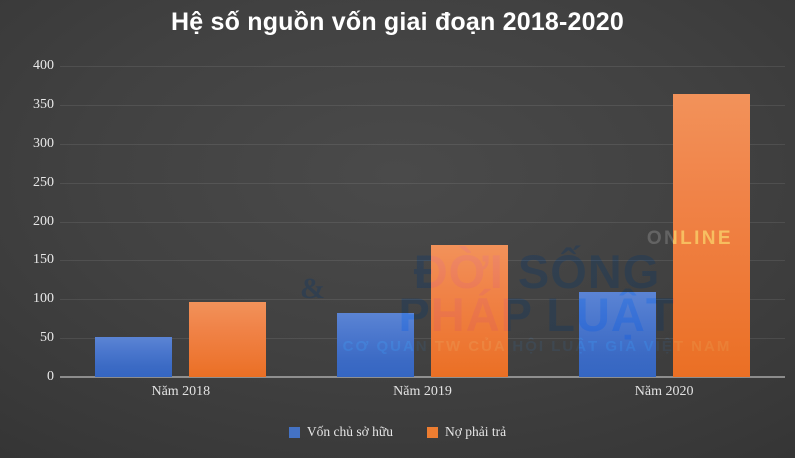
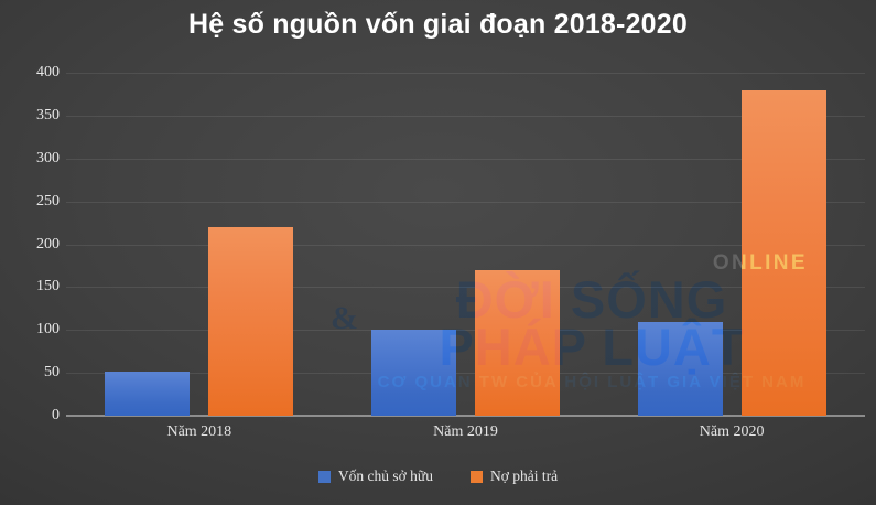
Nợ phải trả/Năm 2018: 100 -> 220
Vốn chủ sở hữu/Năm 2019: 80 -> 100
Nợ phải trả/Năm 2020: 360 -> 380
